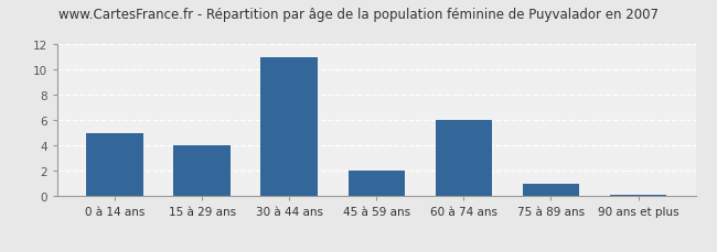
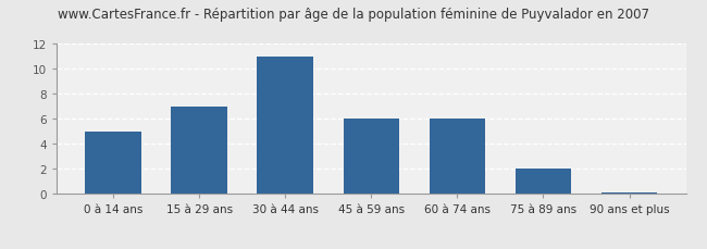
15 à 29 ans: 4.0 -> 7.0
45 à 59 ans: 2.0 -> 6.0
75 à 89 ans: 1.0 -> 2.0
